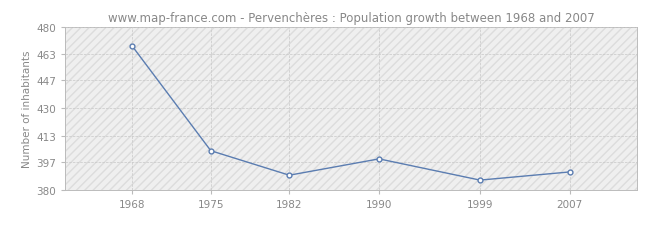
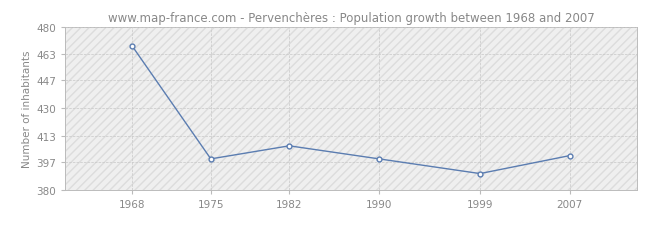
1975: 404 -> 399
1982: 389 -> 407
1999: 386 -> 390
2007: 391 -> 401
